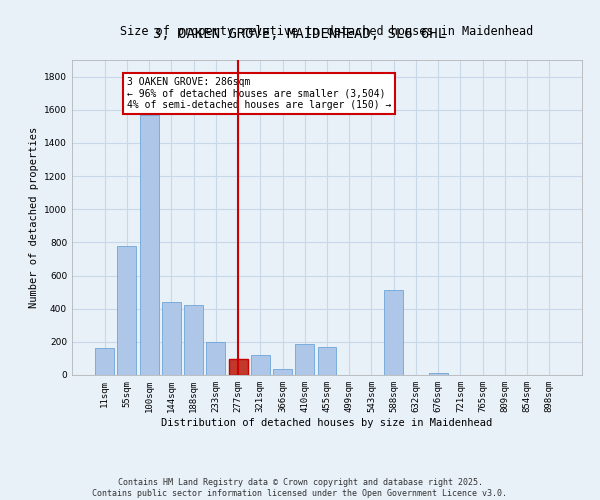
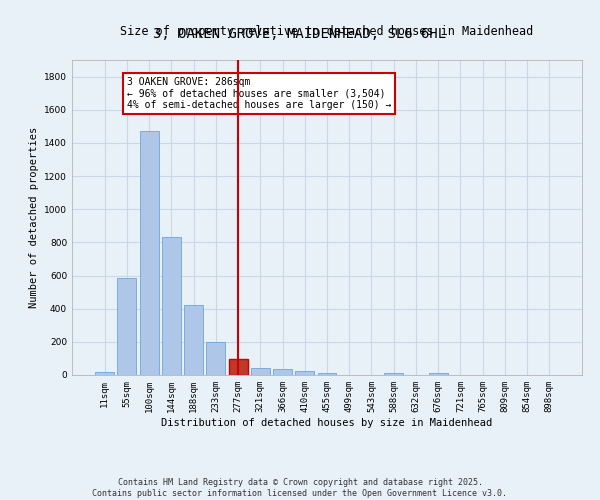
11sqm: 160 -> 20
55sqm: 780 -> 580
100sqm: 1570 -> 1470
144sqm: 440 -> 830
321sqm: 120 -> 40
410sqm: 190 -> 20
455sqm: 170 -> 10
588sqm: 510 -> 20
